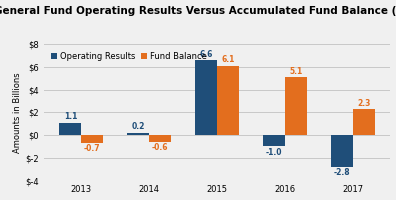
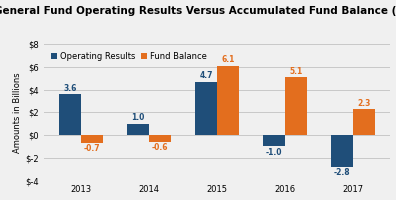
Operating Results/2013: 1.1 -> 3.6
Operating Results/2014: 0.2 -> 1.0
Operating Results/2015: $6.6 -> $4.7
